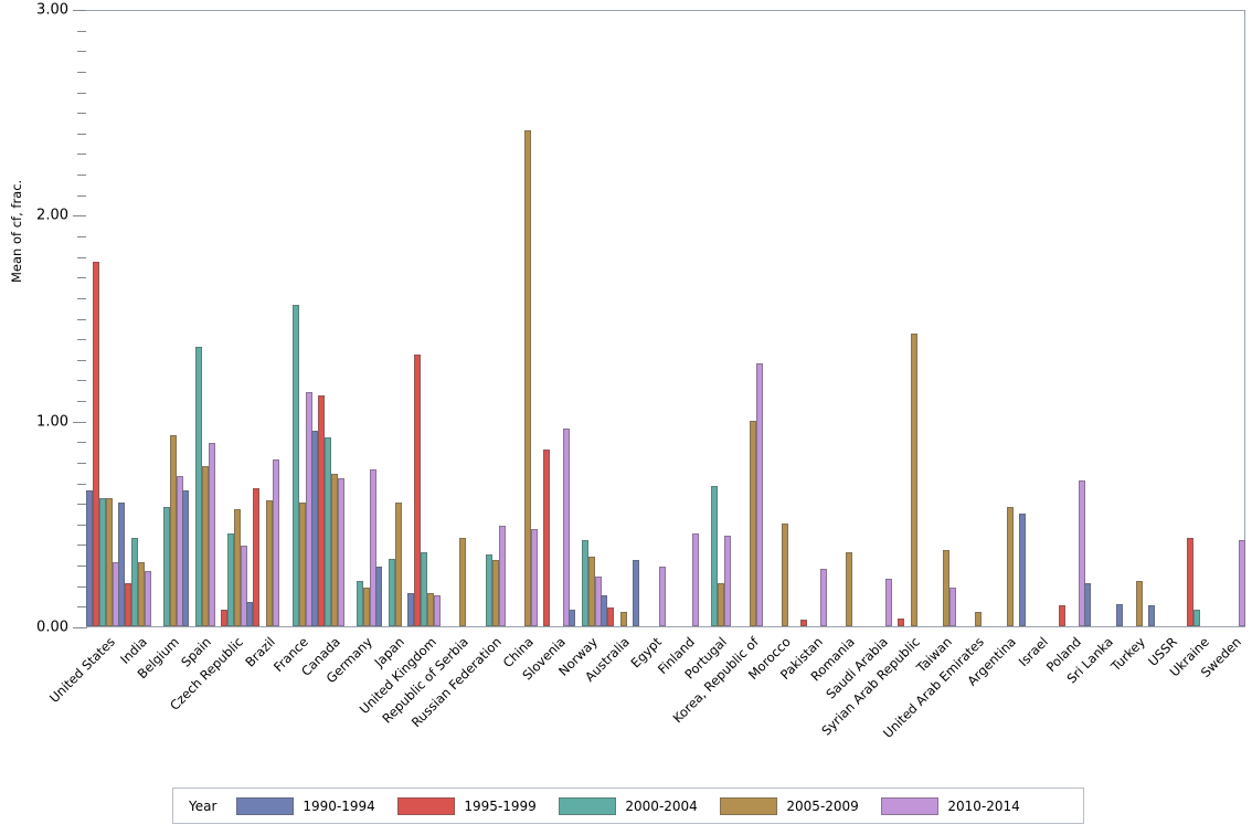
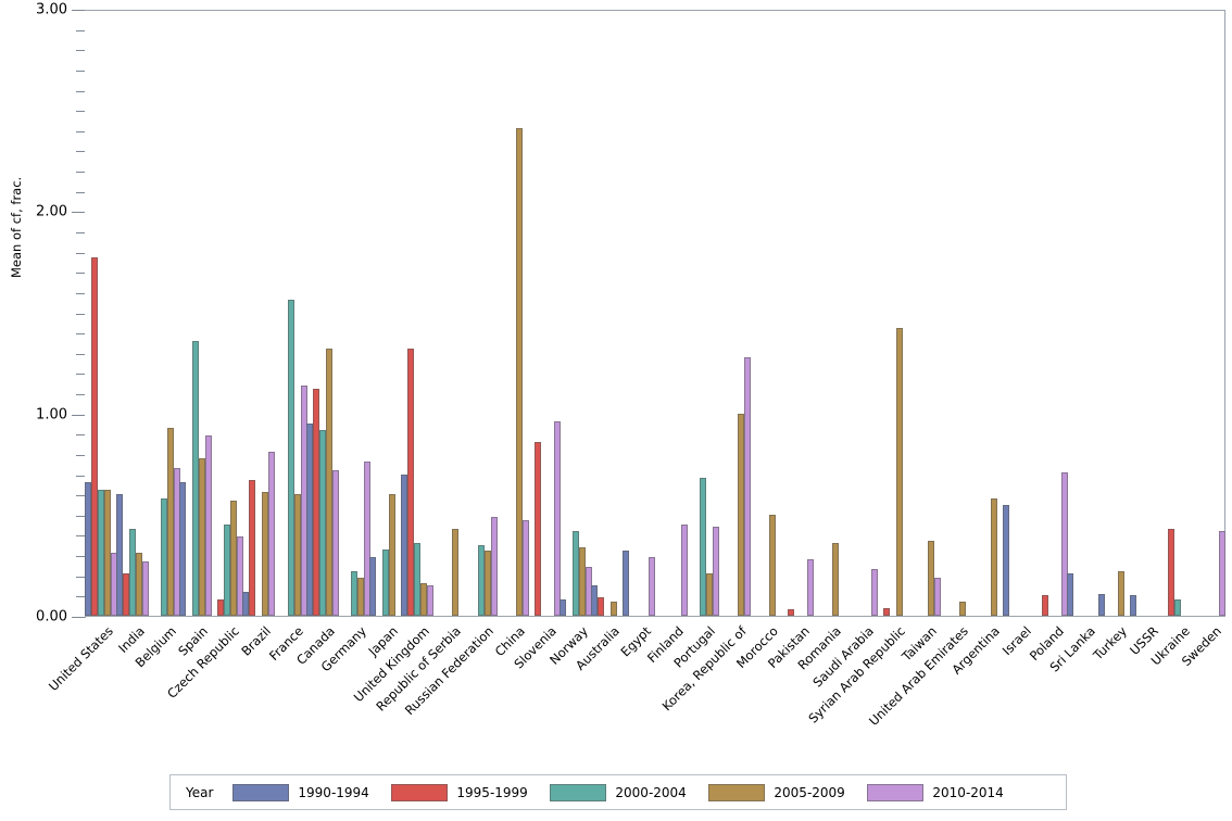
2005-2009/Canada: 0.74 -> 1.32
1990-1994/United Kingdom: 0.16 -> 0.70
